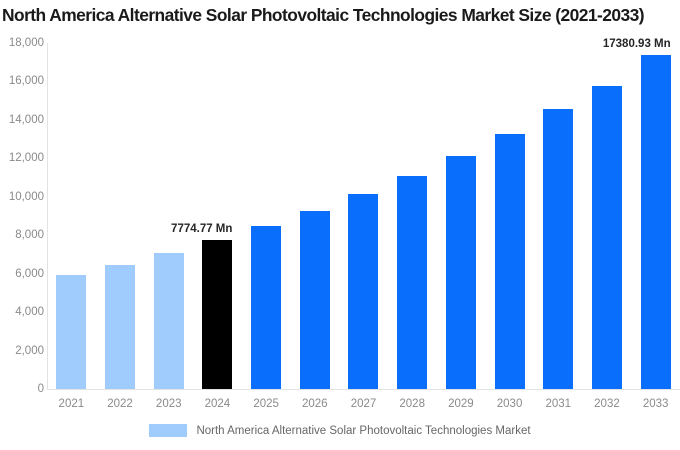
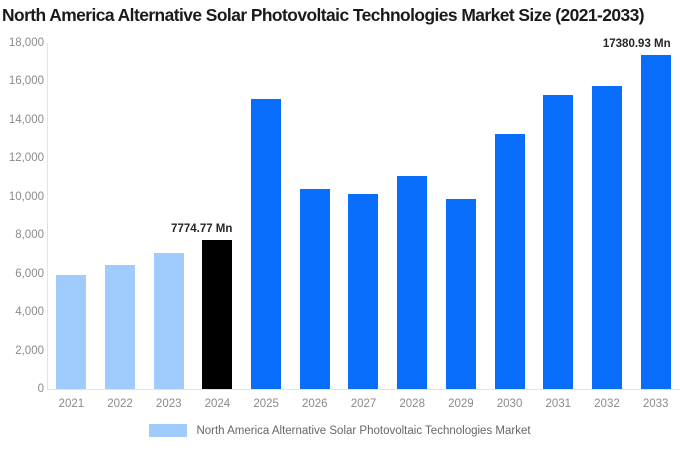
2025: 8500 -> 15100
2026: 9300 -> 10400
2029: 12100 -> 9900
2031: 14600 -> 15300
